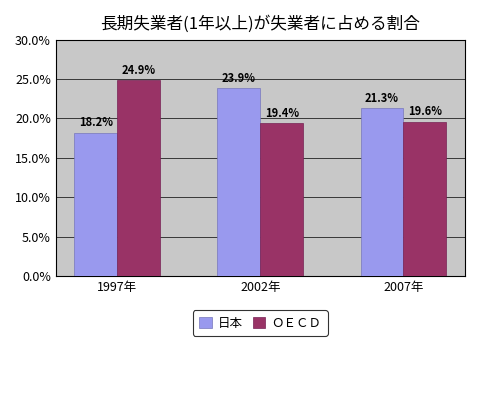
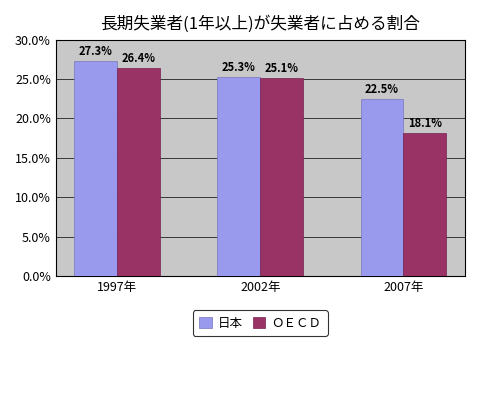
日本/1997年: 18.2% -> 27.3%
ＯＥＣＤ/1997年: 24.9% -> 26.4%
日本/2002年: 23.9% -> 25.3%
ＯＥＣＤ/2002年: 19.4% -> 25.1%
日本/2007年: 21.3% -> 22.5%
ＯＥＣＤ/2007年: 19.6% -> 18.1%
